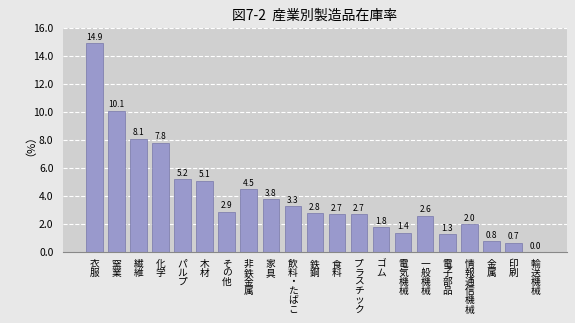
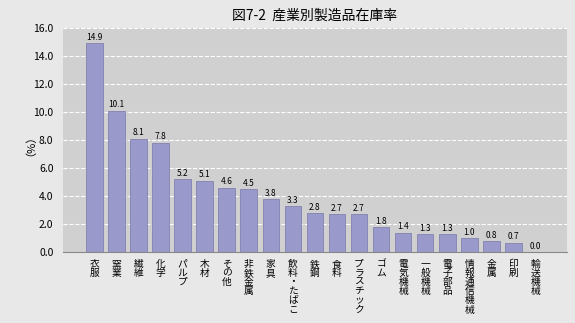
そ の 他: 2.9 -> 4.6
一 般 機 械: 2.6 -> 1.3
情 報 通 信 機 械: 2.0 -> 1.0
